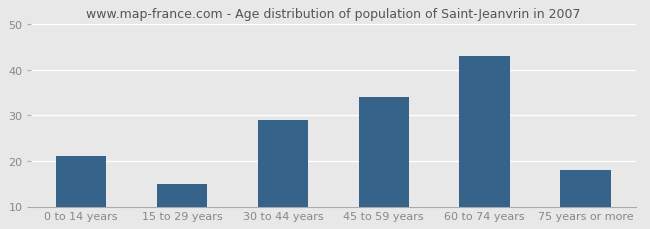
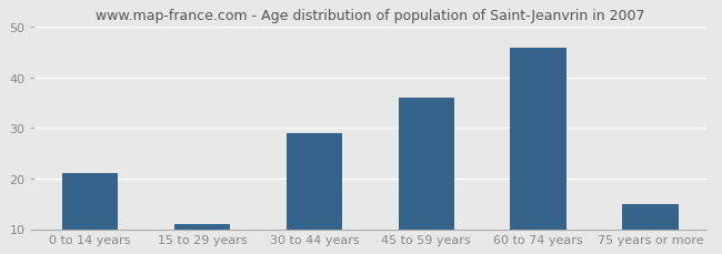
15 to 29 years: 15 -> 11
45 to 59 years: 34 -> 36
60 to 74 years: 43 -> 46
75 years or more: 18 -> 15
